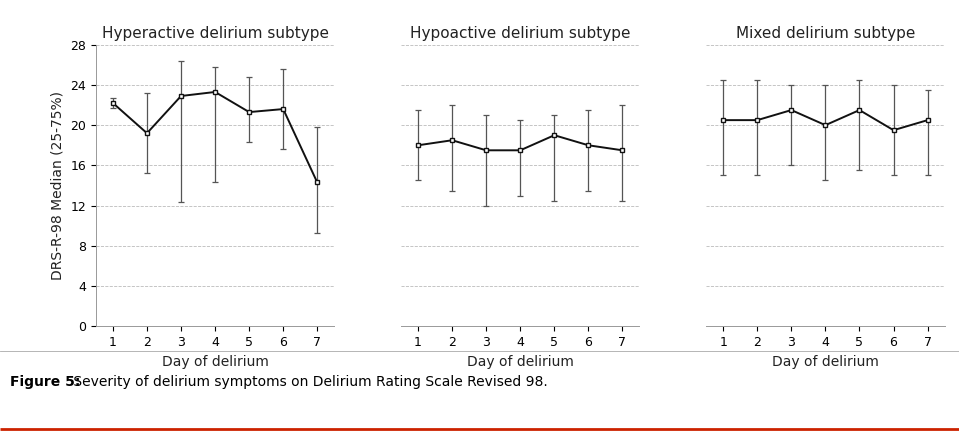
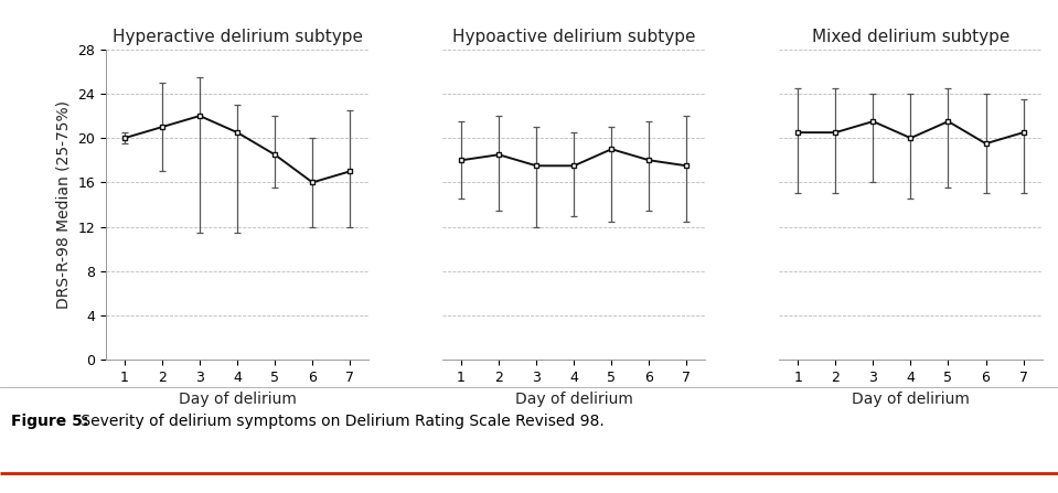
Hyperactive delirium subtype/1: 22.2 -> 20.0
Hyperactive delirium subtype/2: 19.2 -> 21.0
Hyperactive delirium subtype/3: 22.9 -> 22.0
Hyperactive delirium subtype/4: 23.3 -> 20.5
Hyperactive delirium subtype/5: 21.3 -> 18.5
Hyperactive delirium subtype/6: 21.6 -> 16.0
Hyperactive delirium subtype/7: 14.3 -> 17.0
